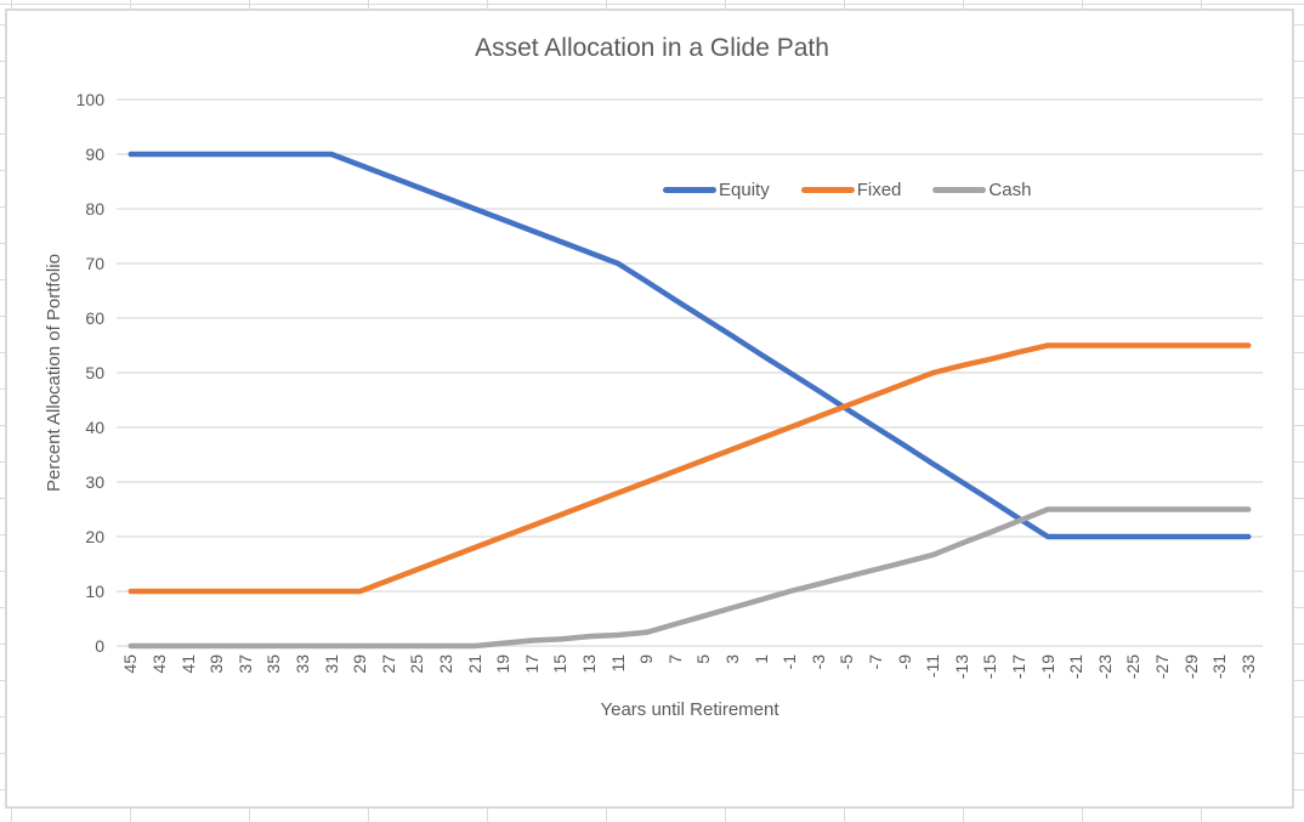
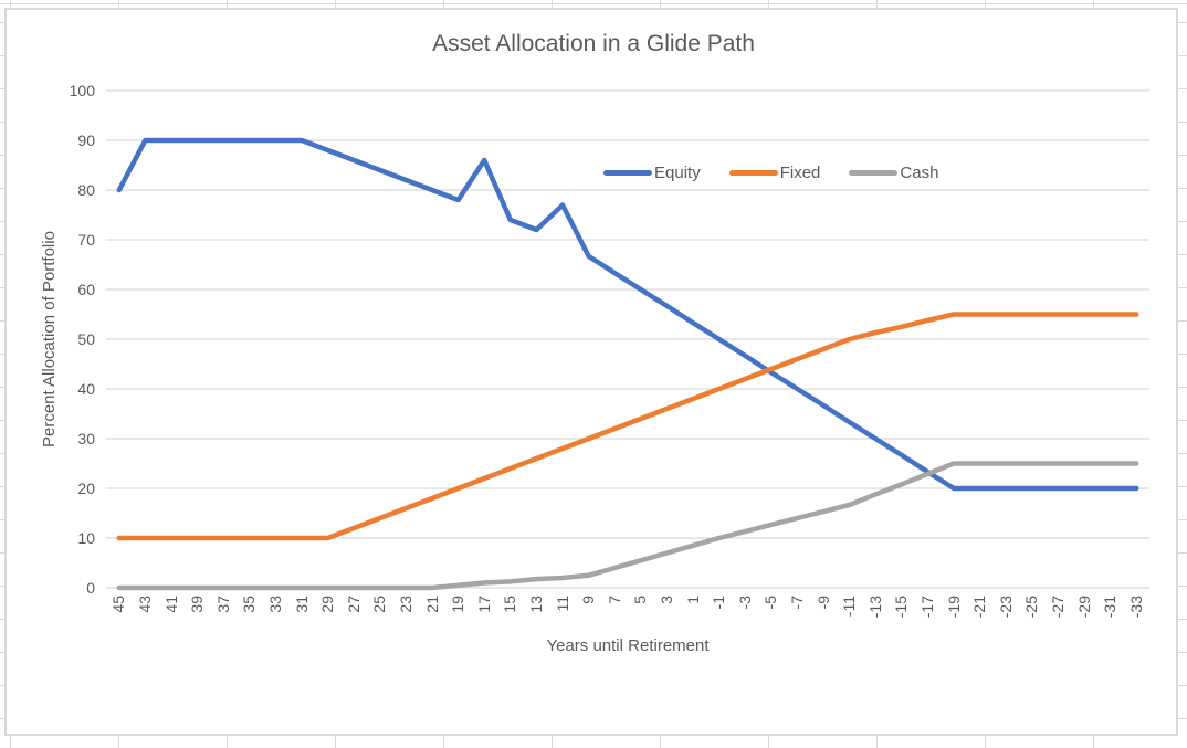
Equity/45: 90 -> 80
Equity/17: 76 -> 86
Equity/11: 70 -> 77
